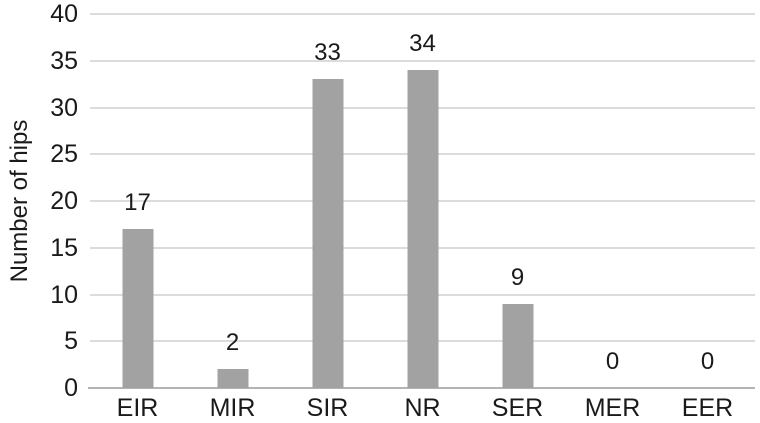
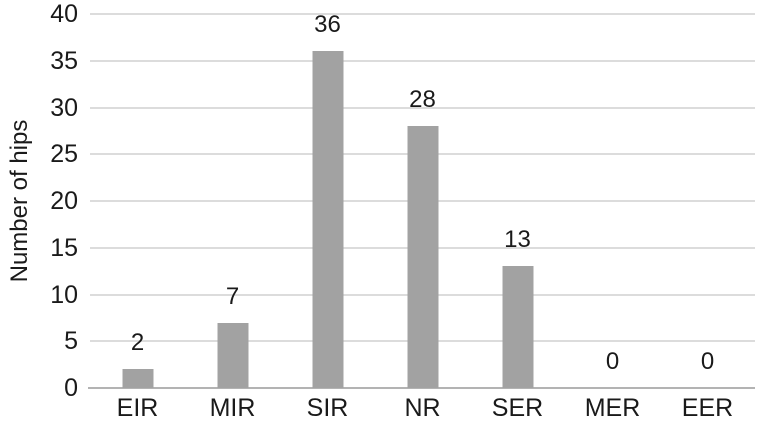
EIR: 17 -> 2
MIR: 2 -> 7
SIR: 33 -> 36
NR: 34 -> 28
SER: 9 -> 13
